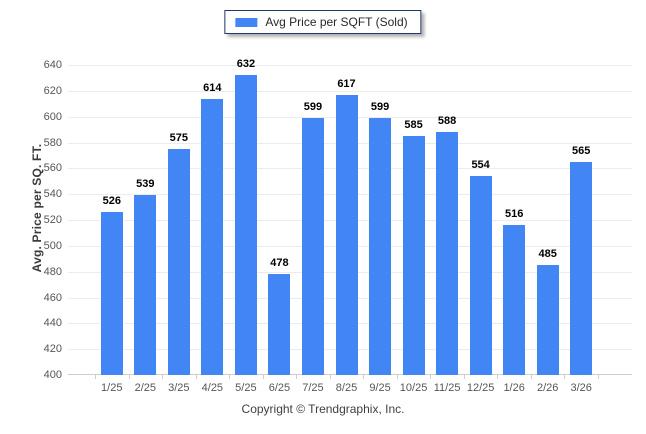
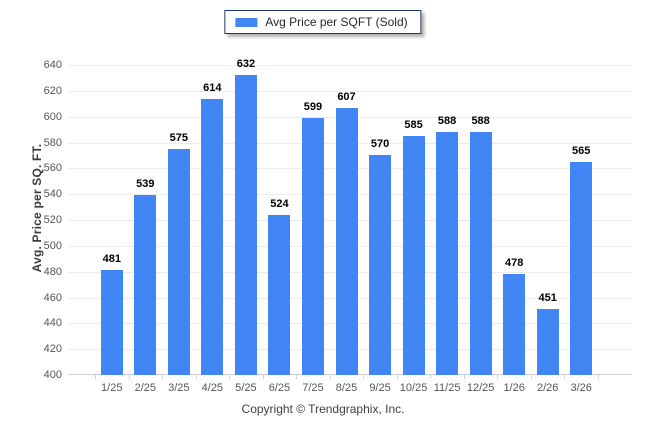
1/25: 526 -> 481
6/25: 478 -> 524
8/25: 617 -> 607
9/25: 599 -> 570
12/25: 554 -> 588
1/26: 516 -> 478
2/26: 485 -> 451
